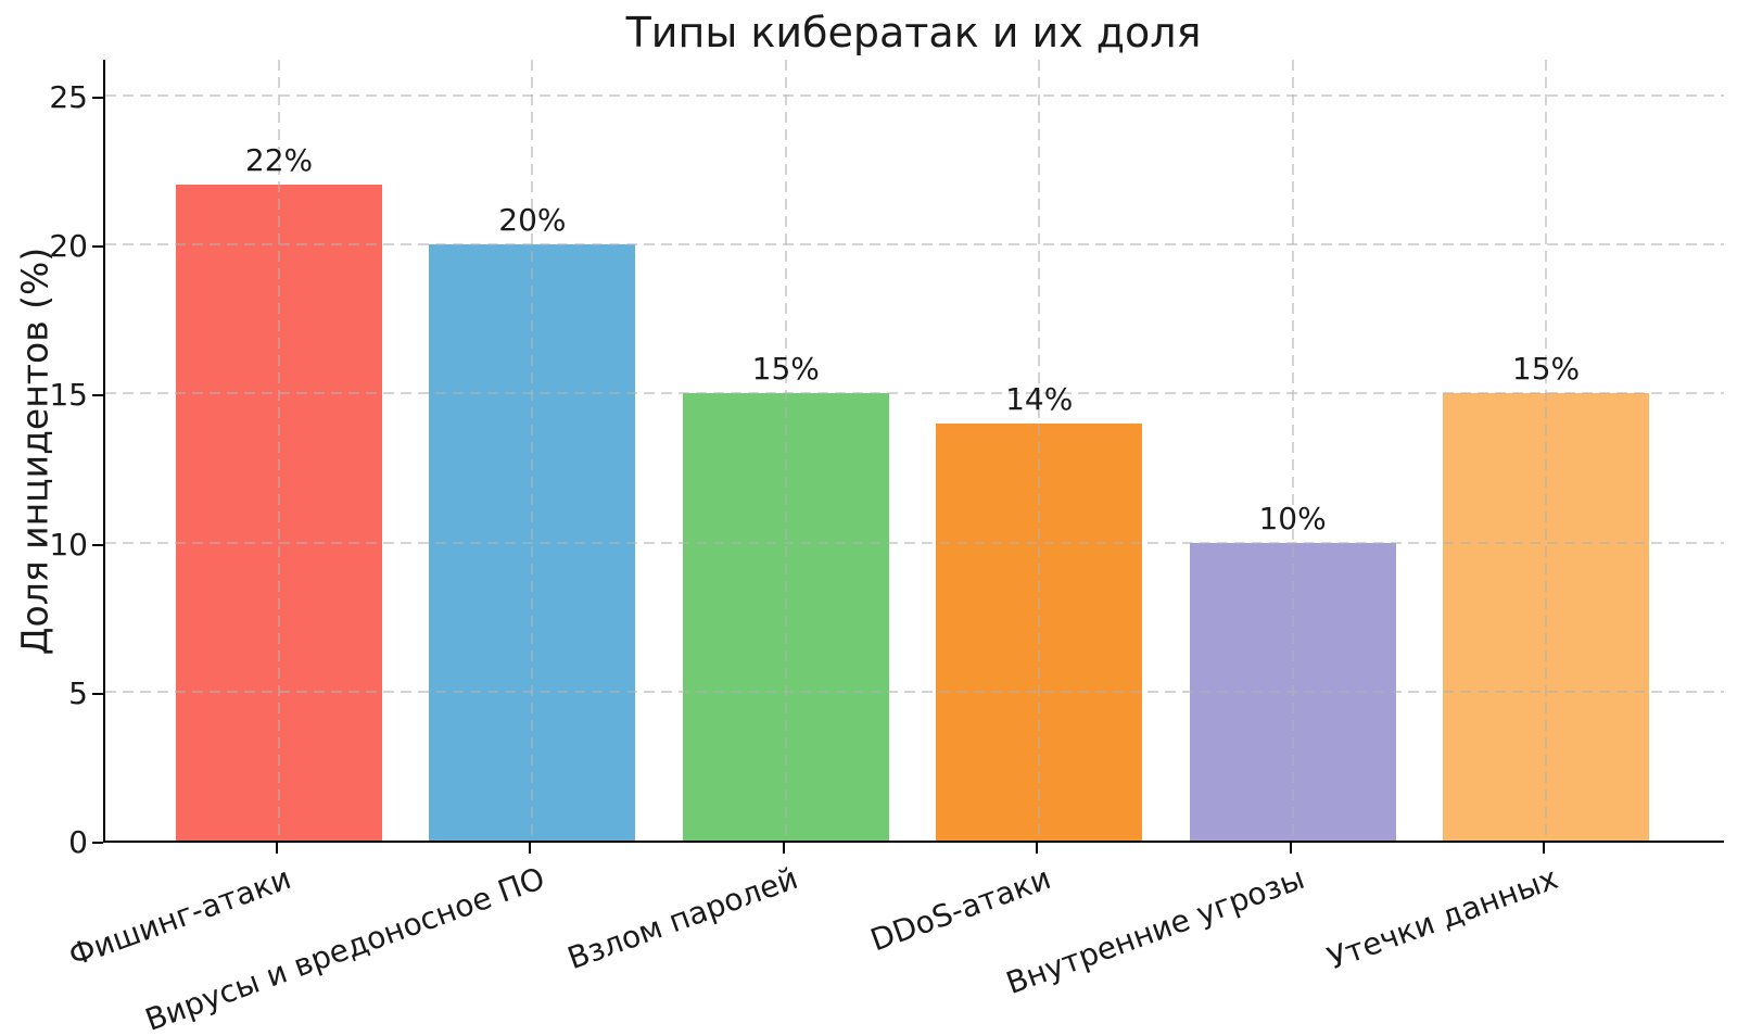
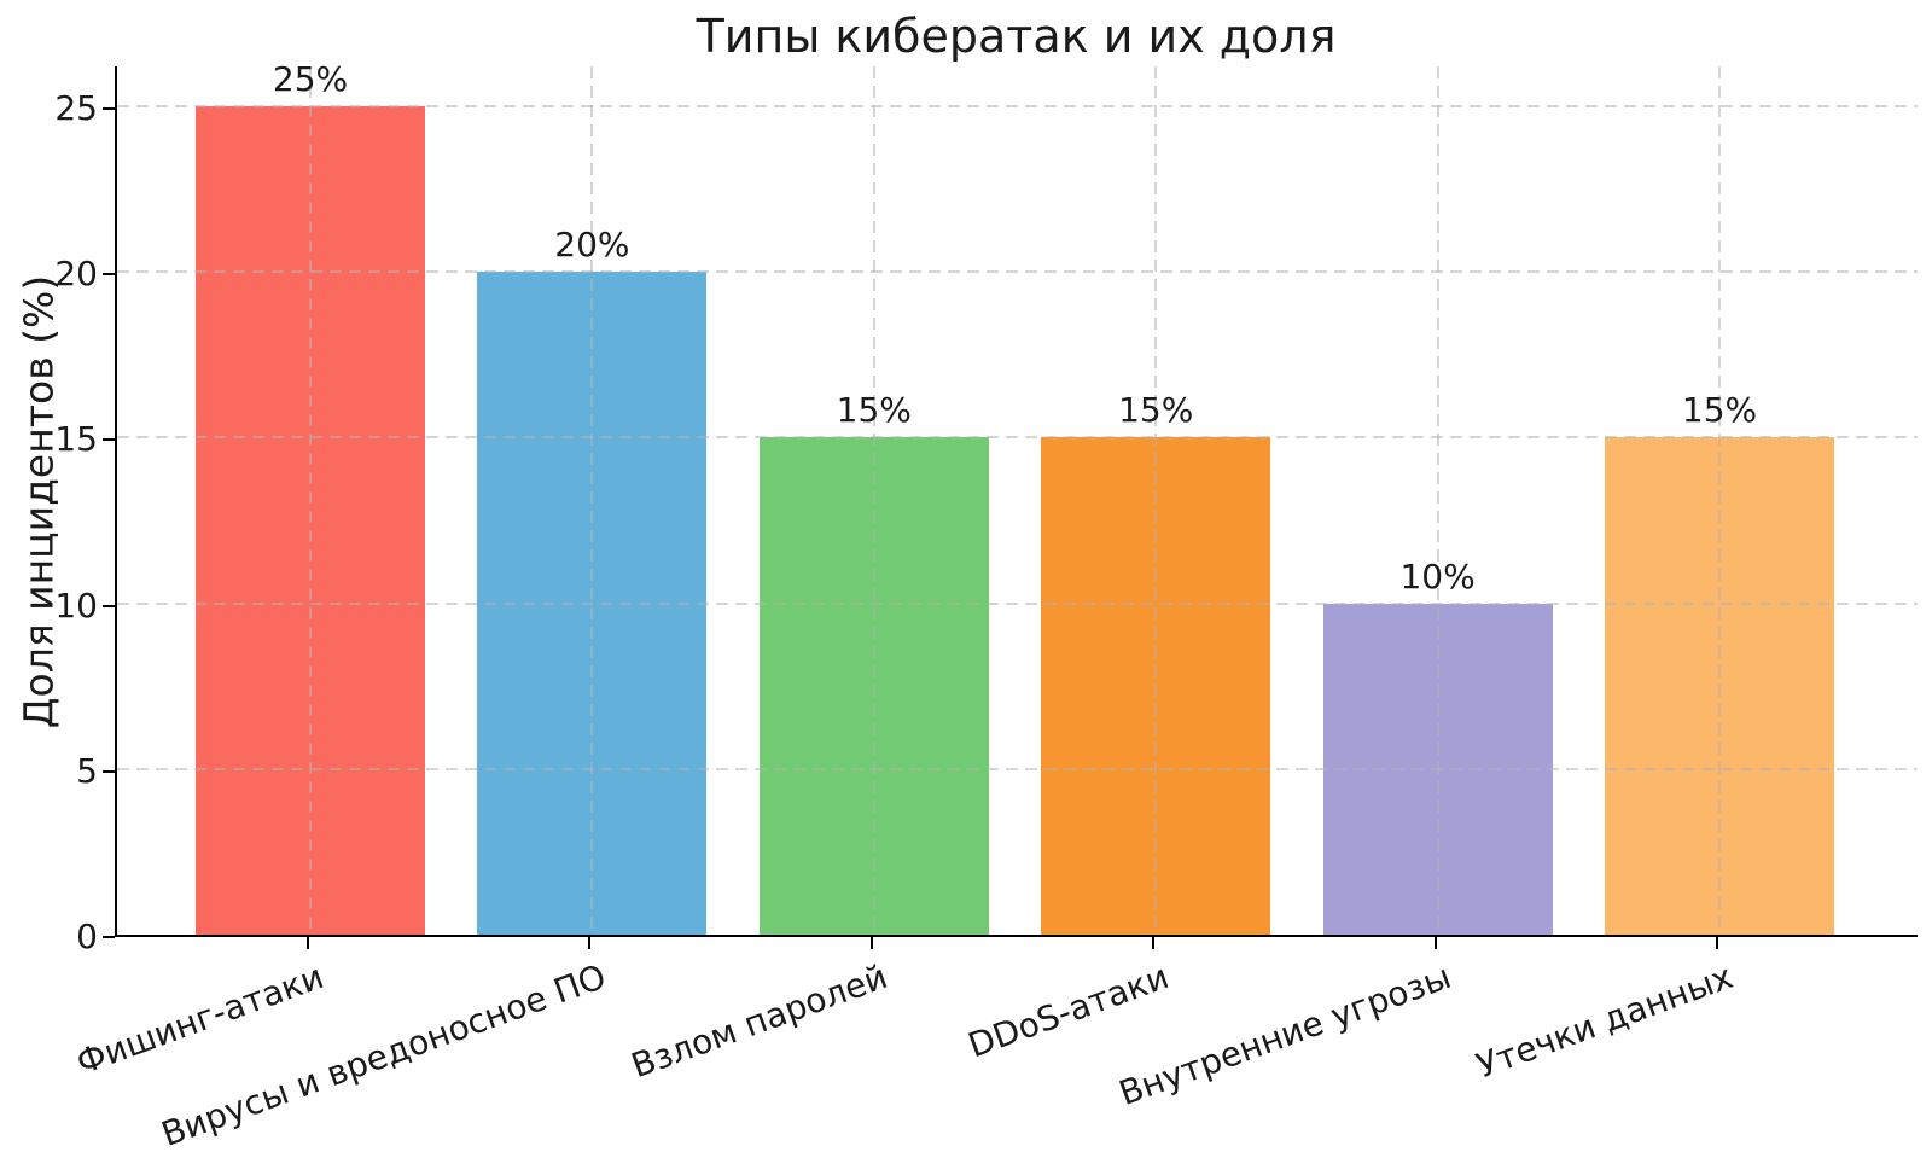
Фишинг-атаки: 22% -> 25%
DDoS-атаки: 14% -> 15%
